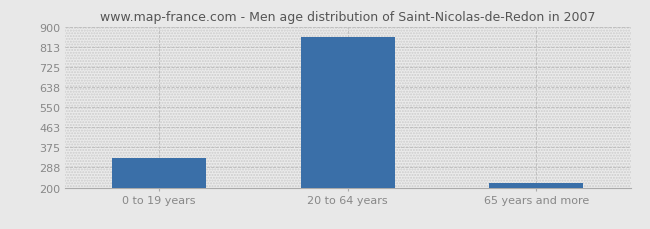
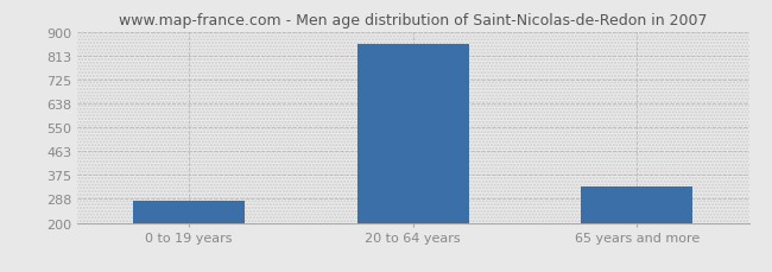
0 to 19 years: 330 -> 280
65 years and more: 218 -> 335
